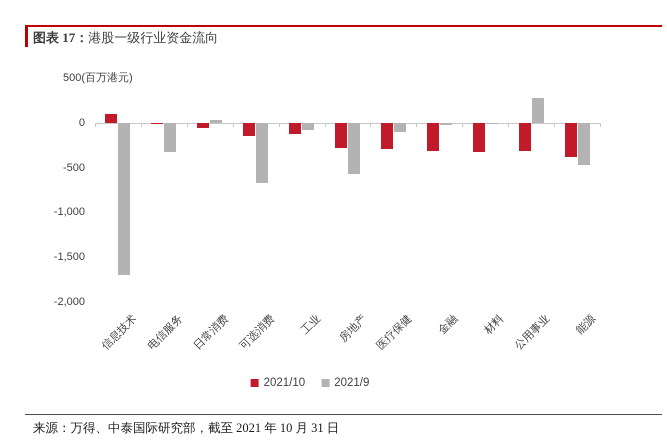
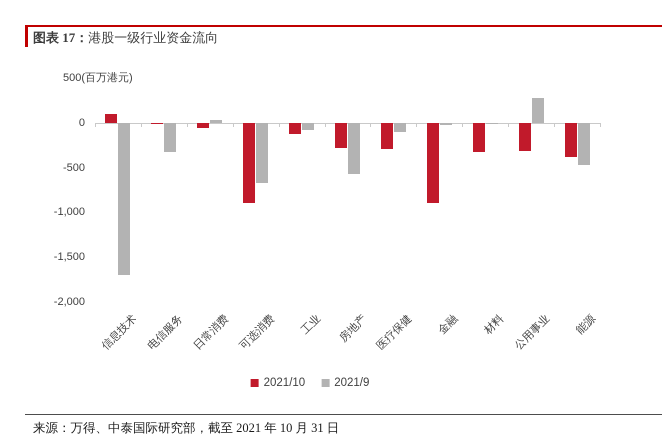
2021/10/可选消费: -200 -> -900
2021/10/金融: -300 -> -900
